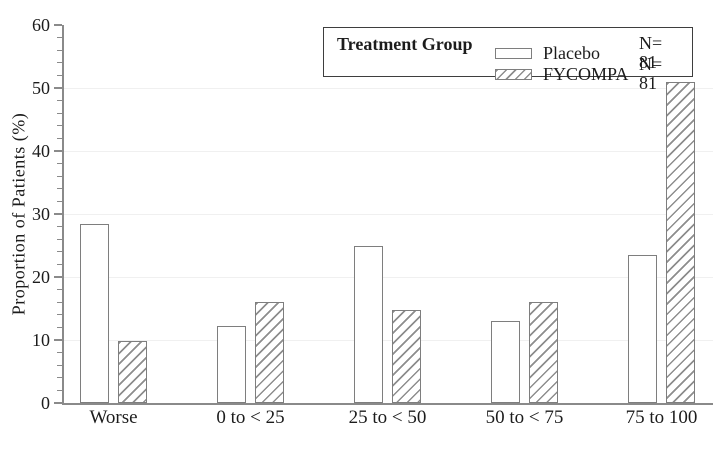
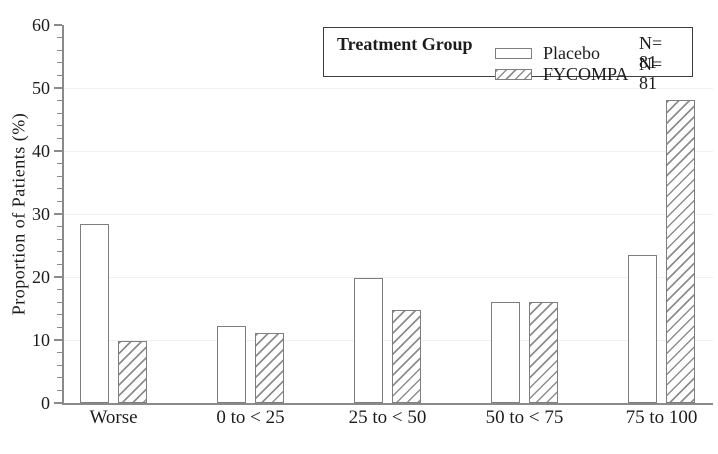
FYCOMPA/0 to < 25: 16 -> 11
Placebo/25 to < 50: 25 -> 20
Placebo/50 to < 75: 13 -> 16
FYCOMPA/75 to 100: 51 -> 48
